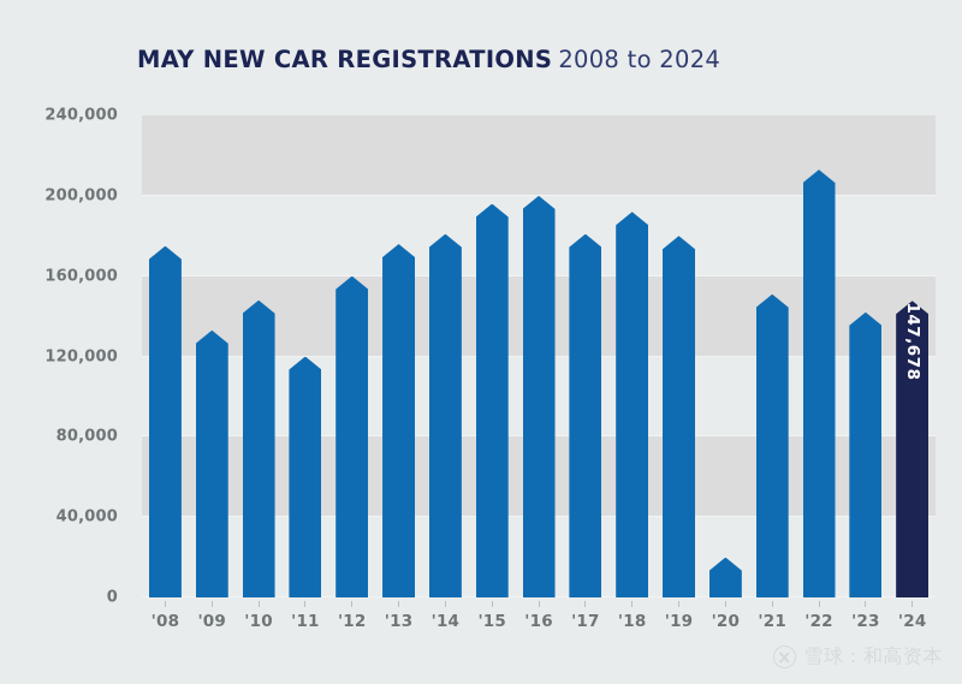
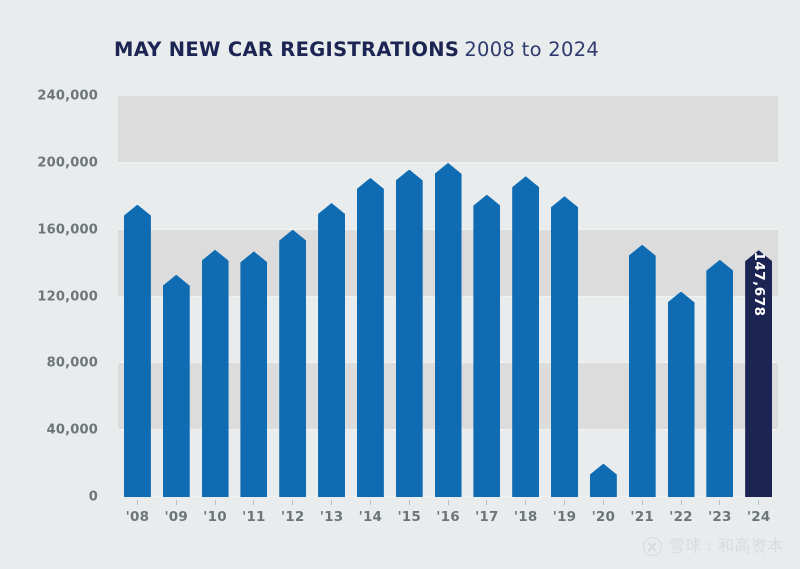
'11: 120000 -> 147000
'14: 181000 -> 191000
'22: 213000 -> 123000
